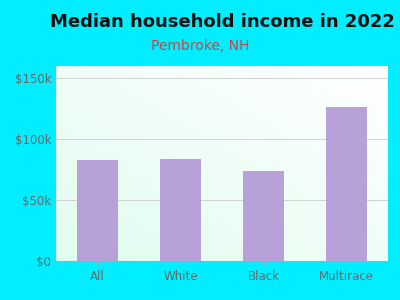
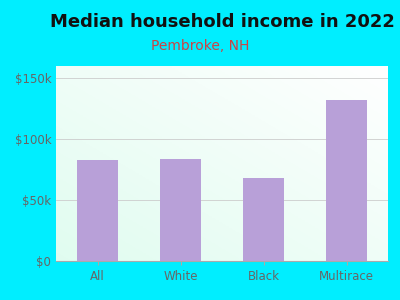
Black: $74k -> $68k
Multirace: $126k -> $132k
